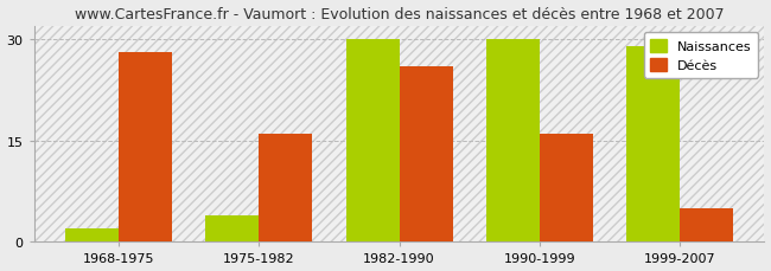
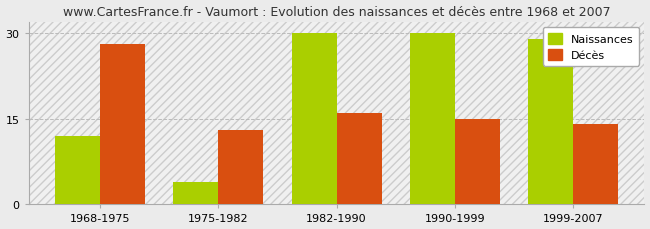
Naissances/1968-1975: 2 -> 12
Décès/1975-1982: 16 -> 13
Décès/1982-1990: 26 -> 16
Décès/1990-1999: 16 -> 15
Décès/1999-2007: 5 -> 14
